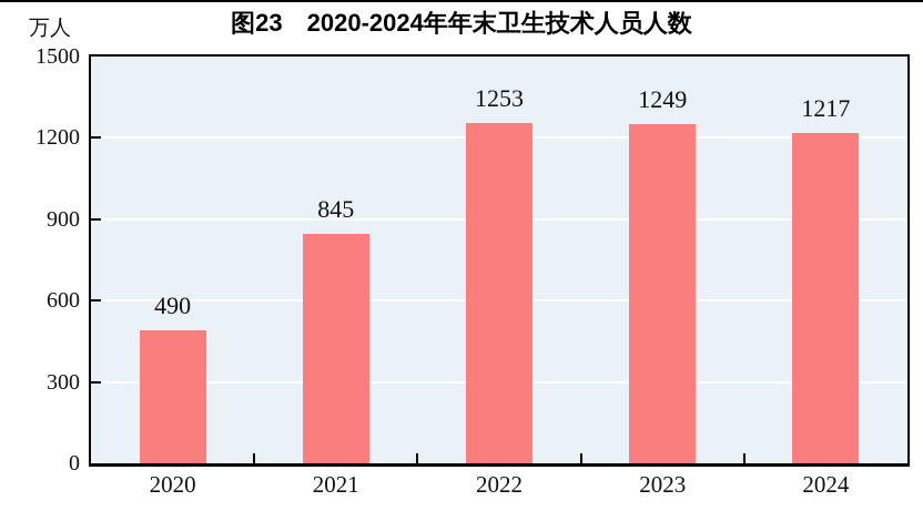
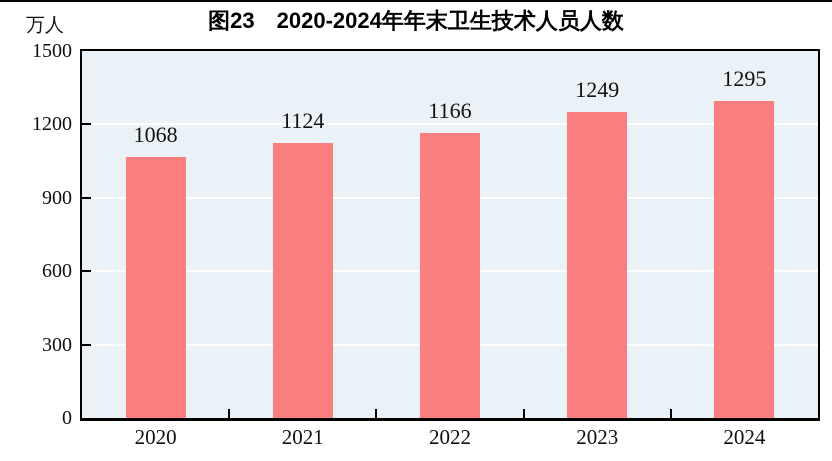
2020: 490 -> 1068
2021: 845 -> 1124
2022: 1253 -> 1166
2024: 1217 -> 1295
